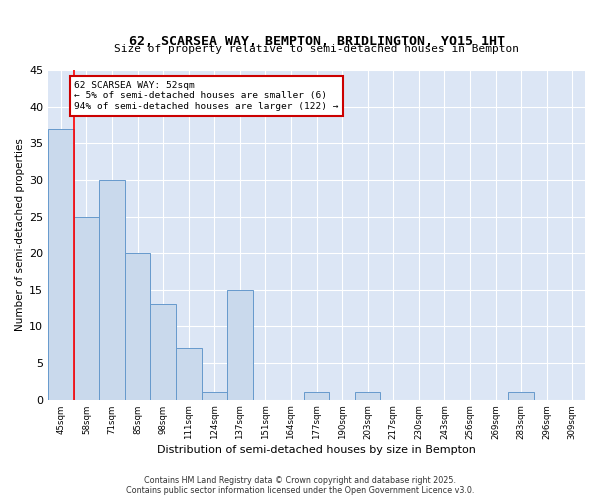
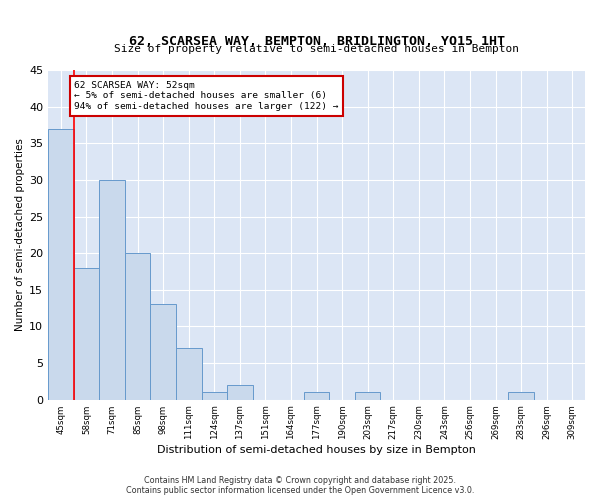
58sqm: 25 -> 18
137sqm: 15 -> 2
